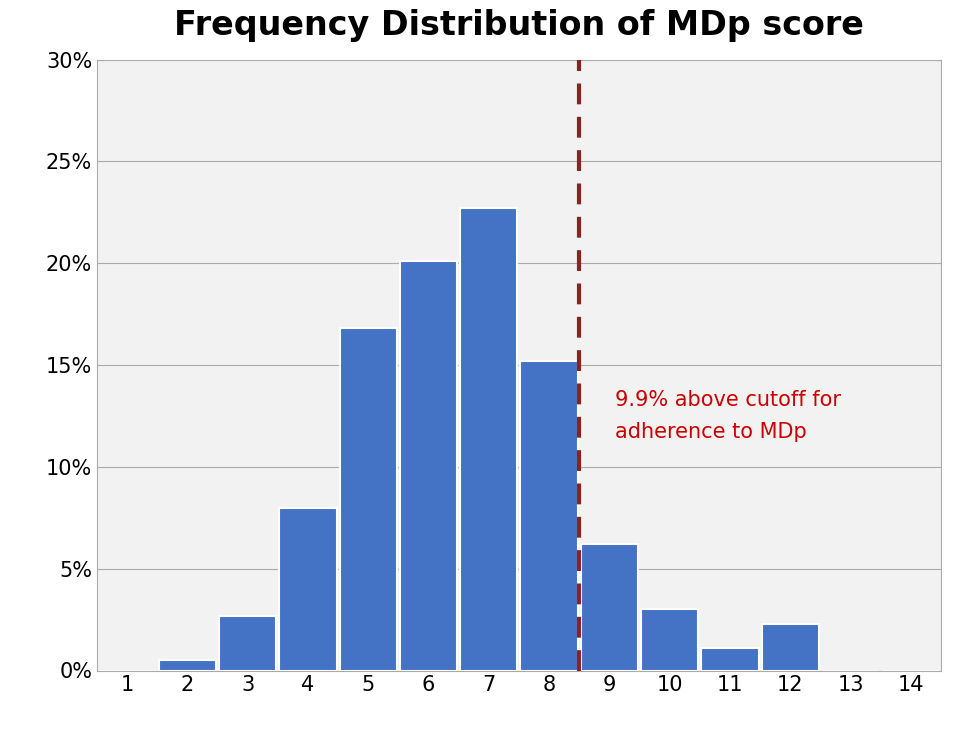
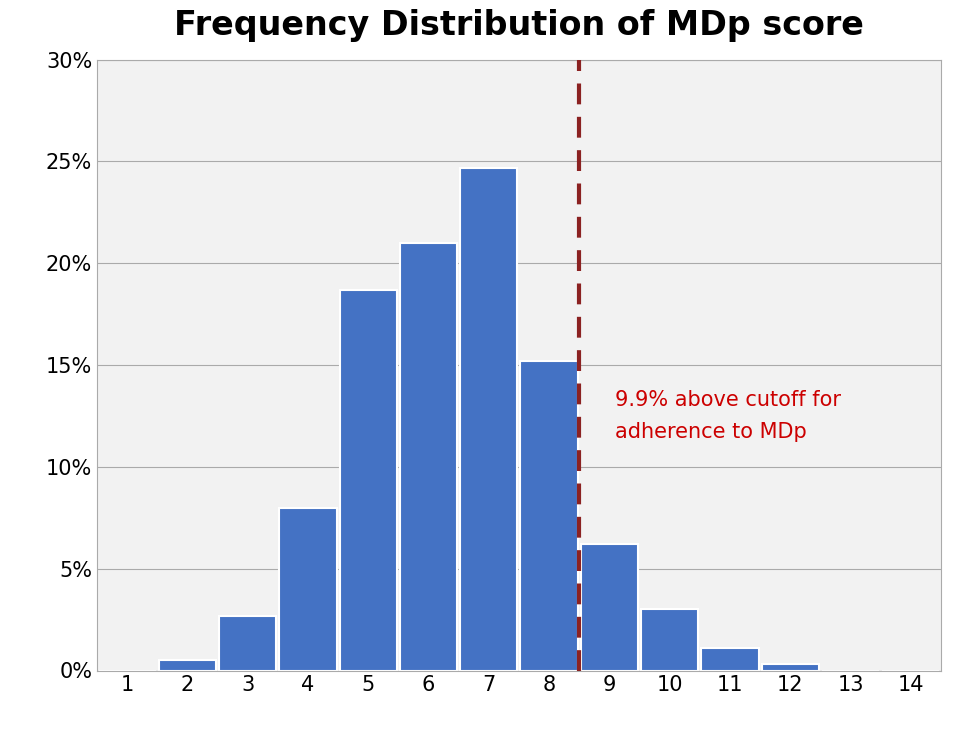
5: 16.8% -> 18.7%
6: 20.1% -> 21.0%
7: 22.7% -> 24.7%
12: 2.3% -> 0.3%
